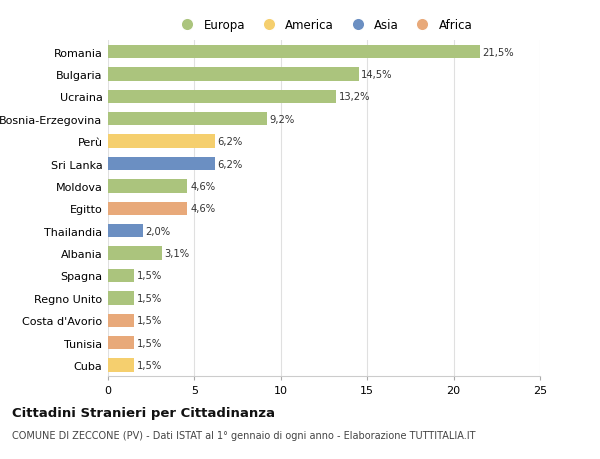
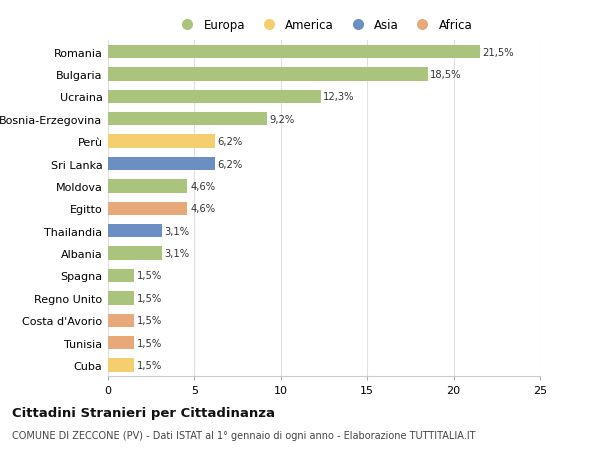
Bulgaria: 14,5% -> 18,5%
Ucraina: 13,2% -> 12,3%
Thailandia: 2,0% -> 3,1%
